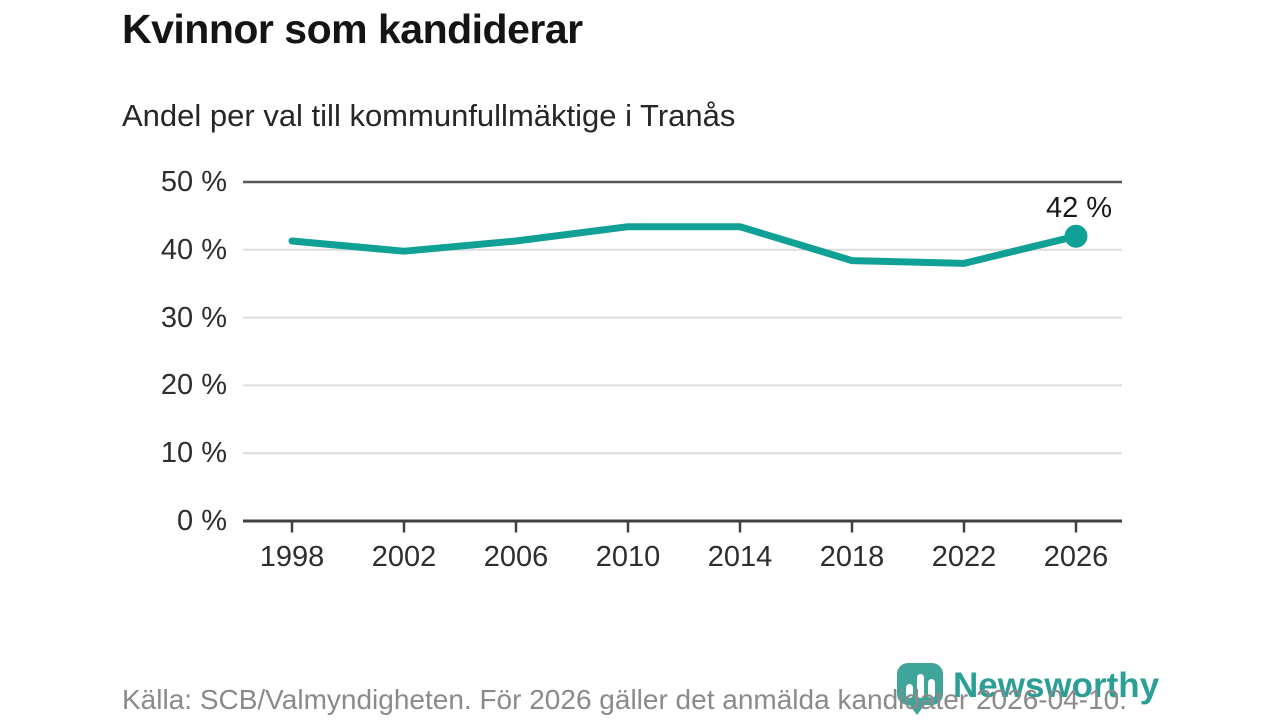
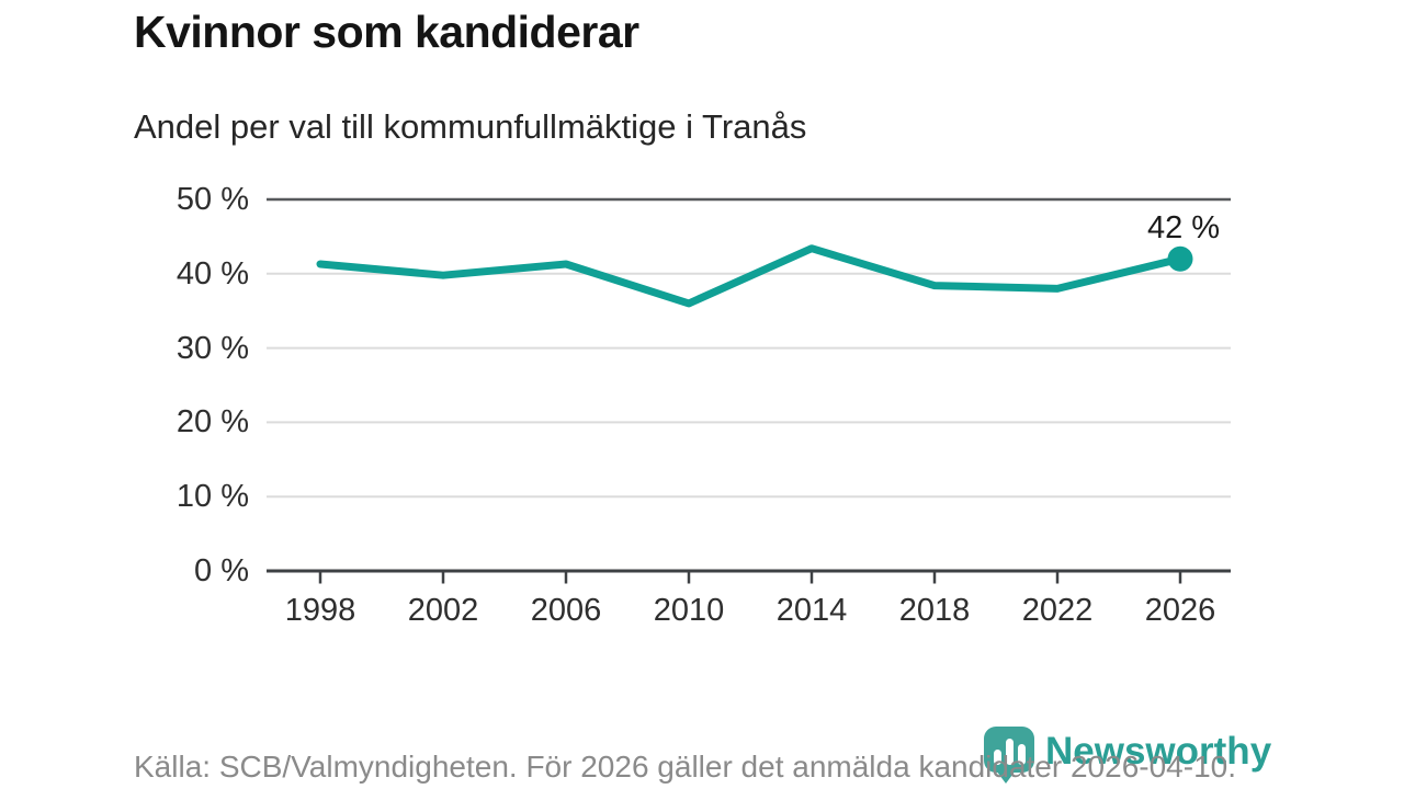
2010: 43% -> 36%
